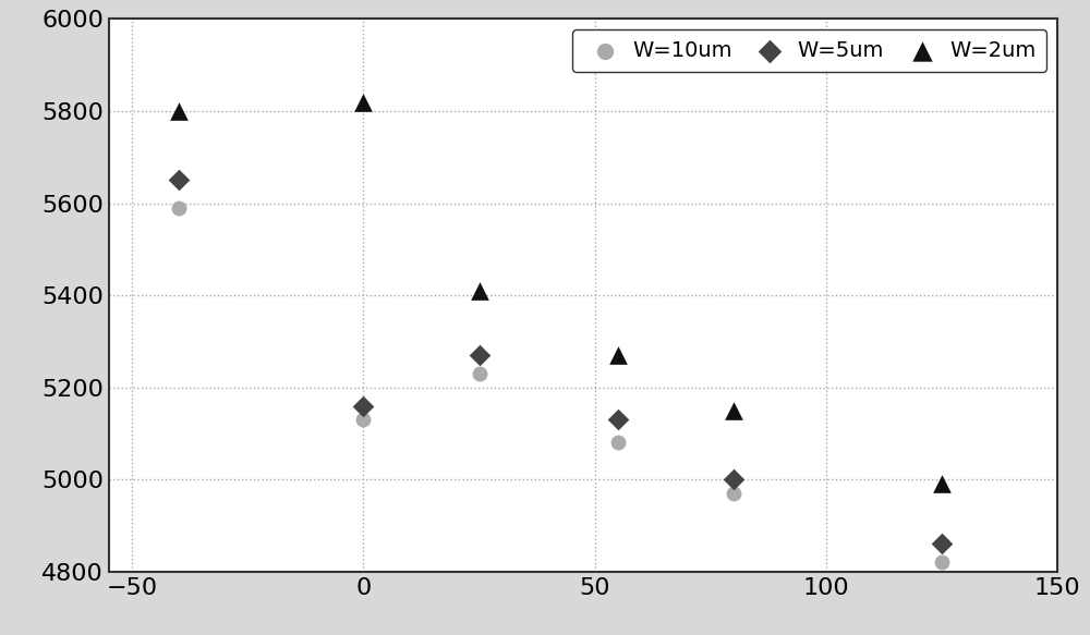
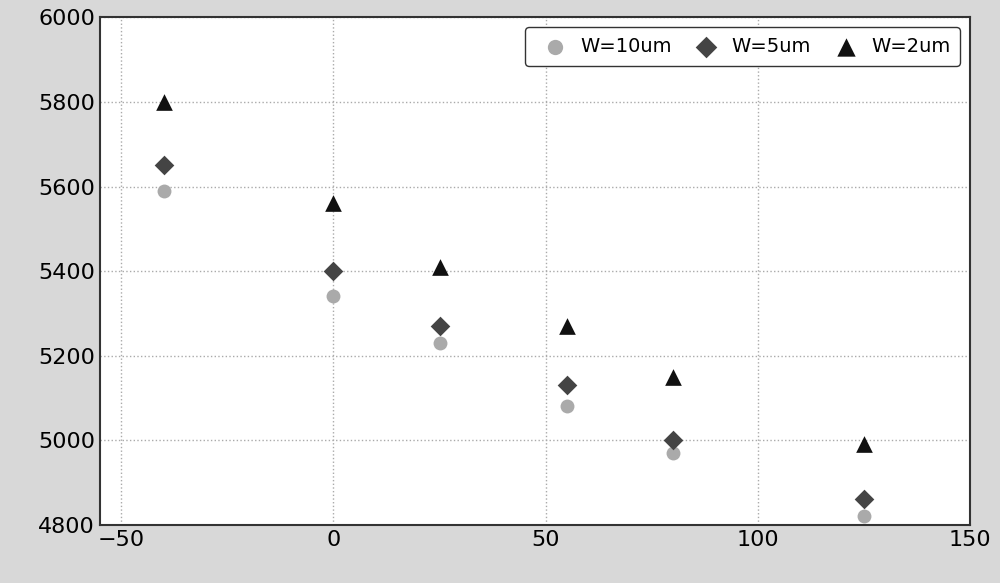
W=10um/0: 5130 -> 5340
W=5um/0: 5160 -> 5400
W=2um/0: 5820 -> 5560
